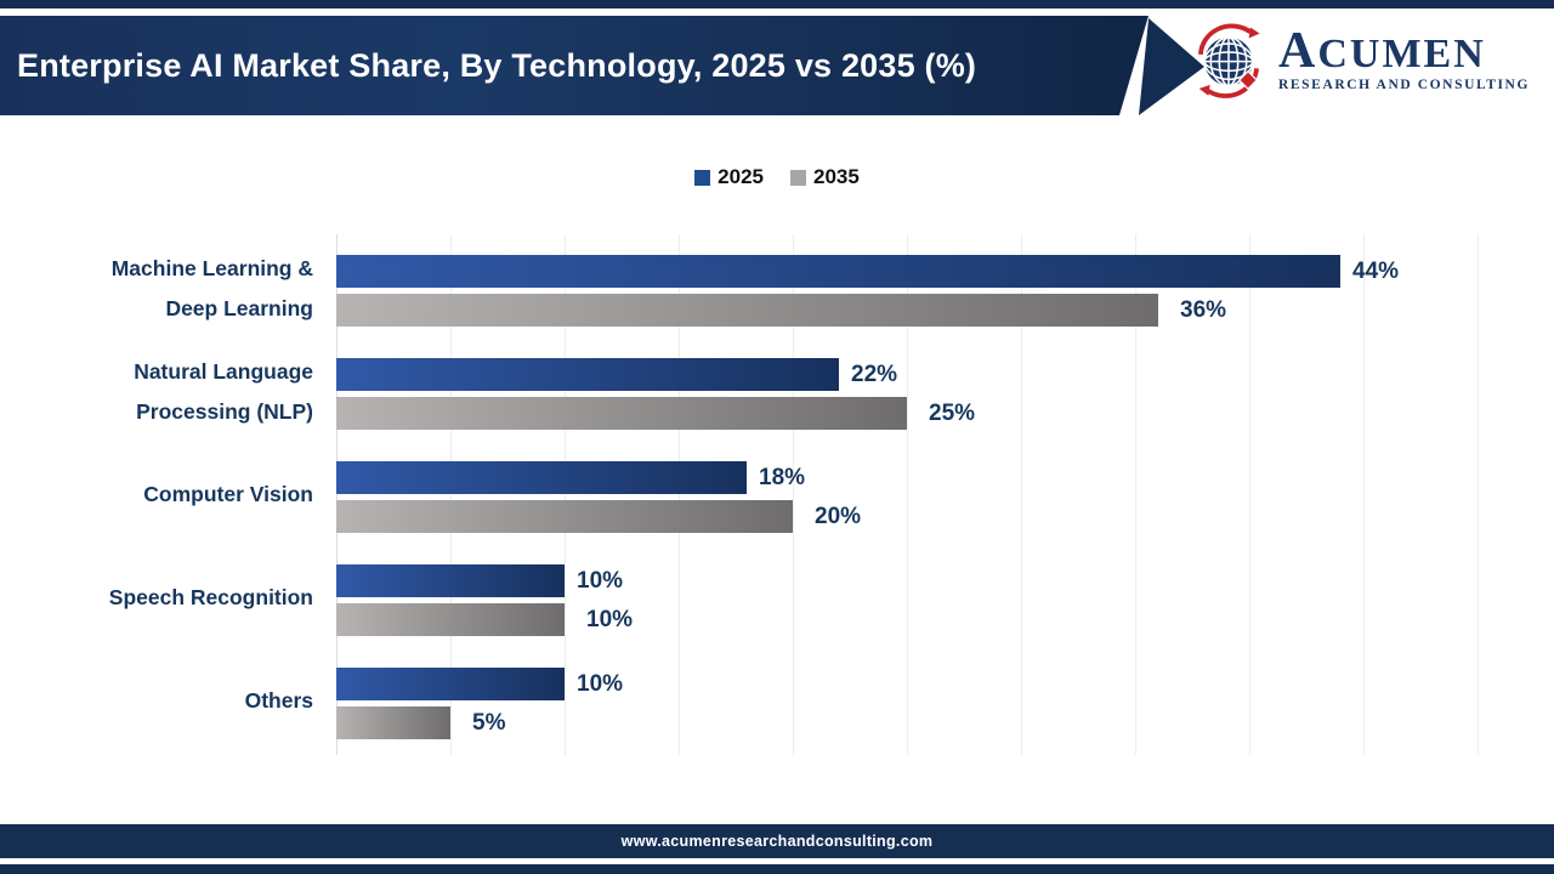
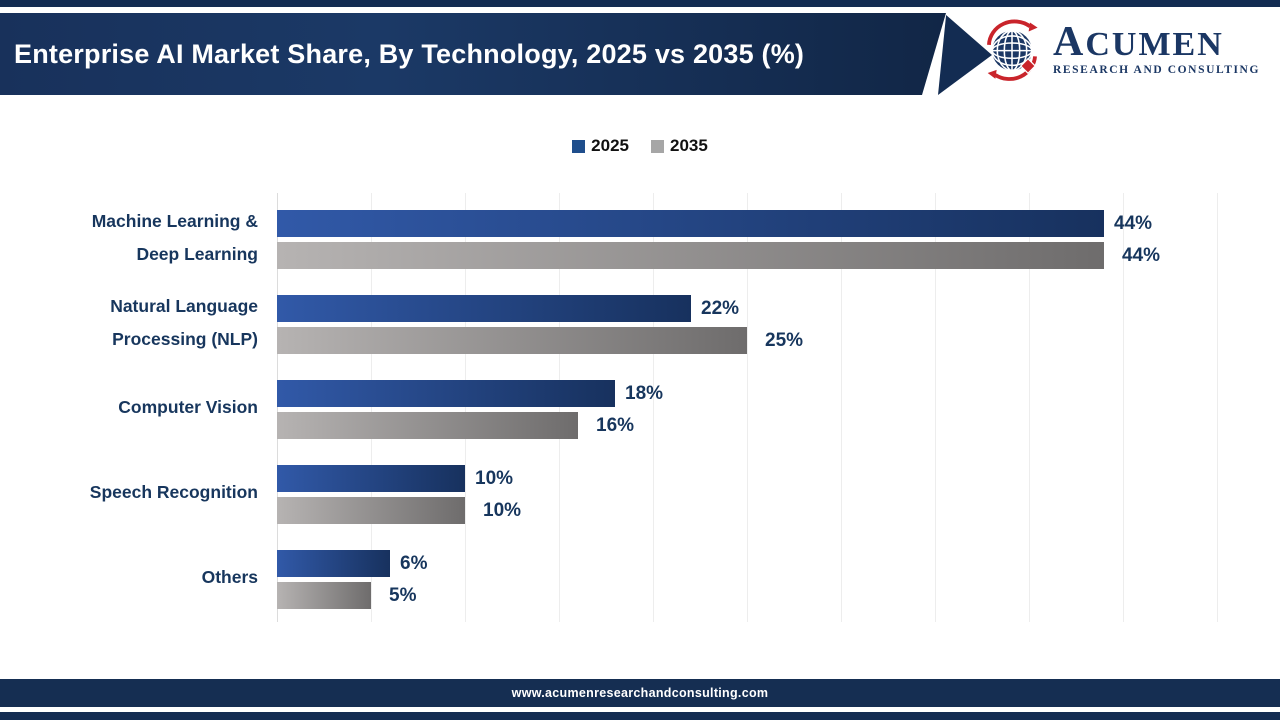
2035/Machine Learning & Deep Learning: 36% -> 44%
2035/Computer Vision: 20% -> 16%
2025/Others: 10% -> 6%
